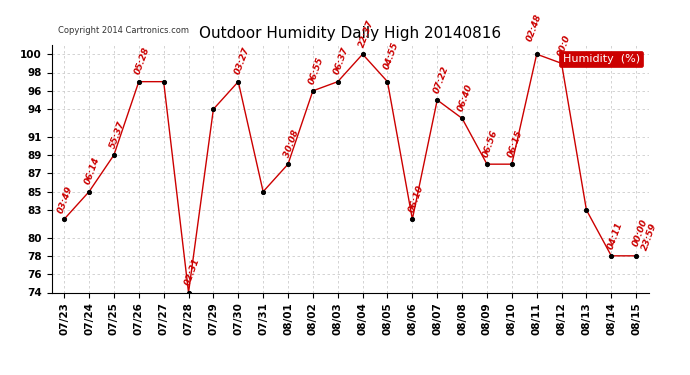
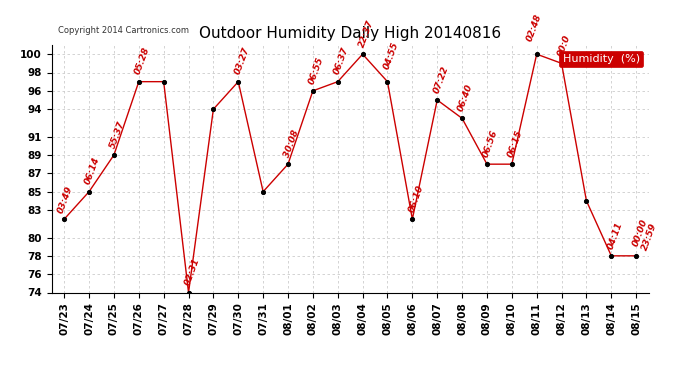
08/13: 83 -> 84
